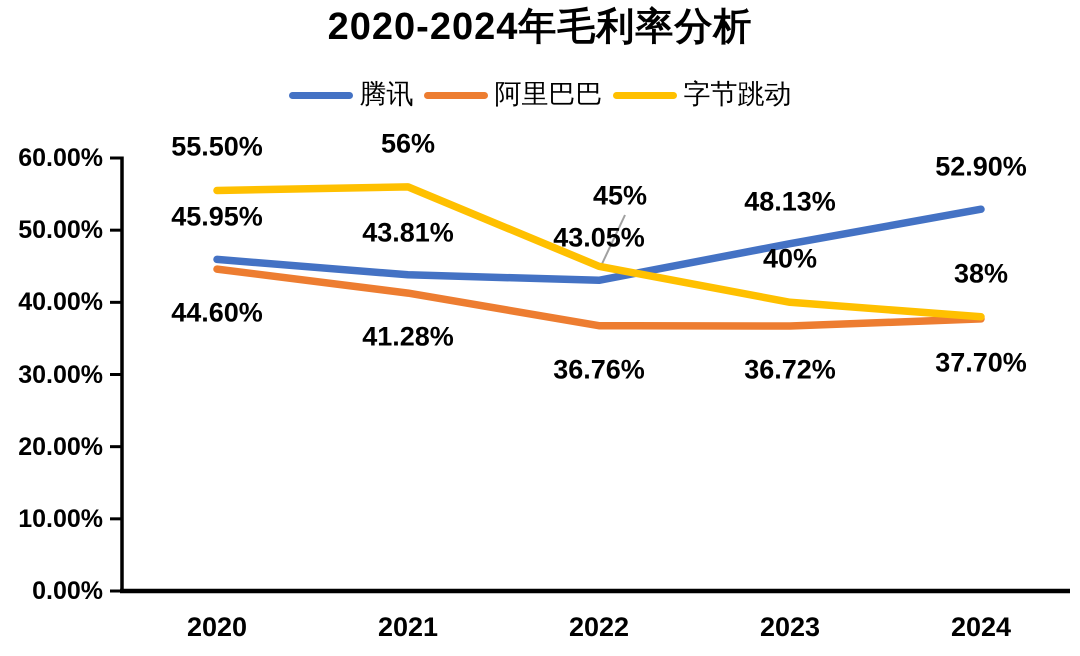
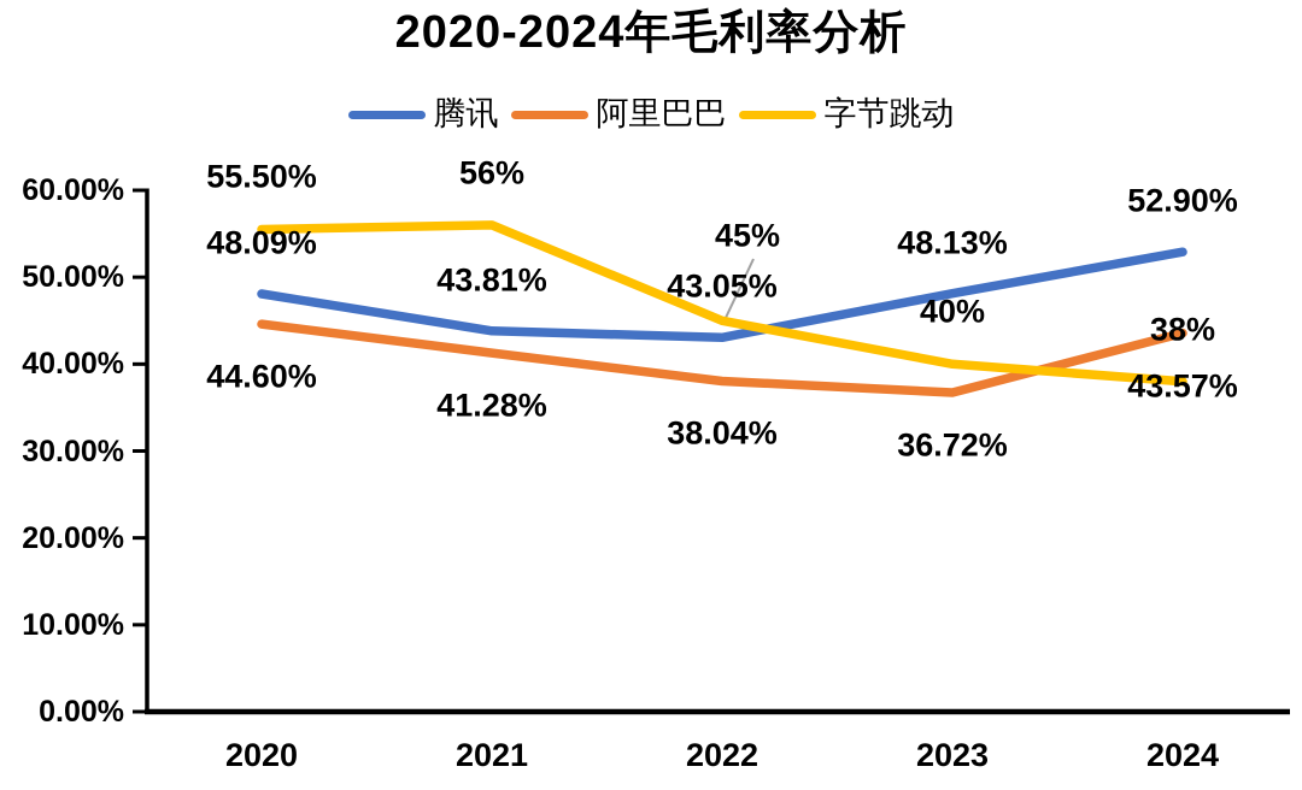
腾讯/2020: 45.95% -> 48.09%
阿里巴巴/2022: 36.76% -> 38.04%
阿里巴巴/2024: 37.70% -> 43.57%
